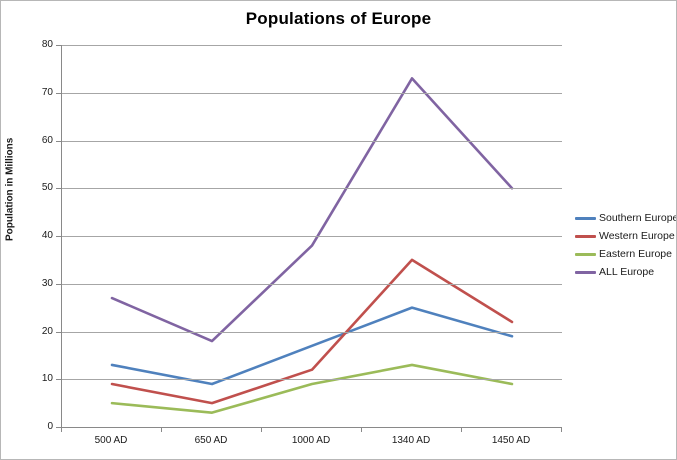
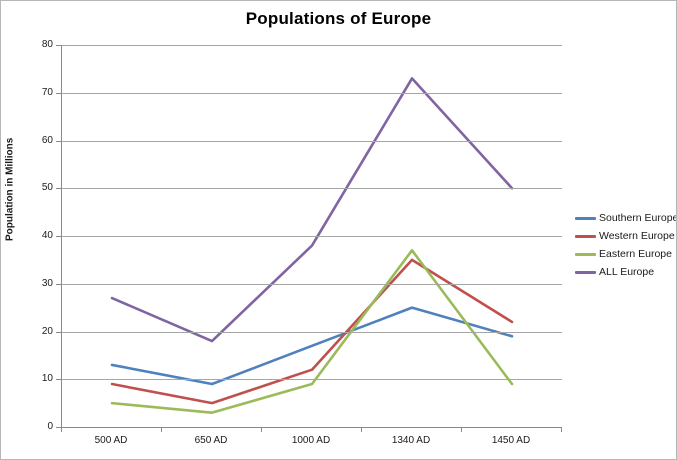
Eastern Europe/1340 AD: 13 -> 37
